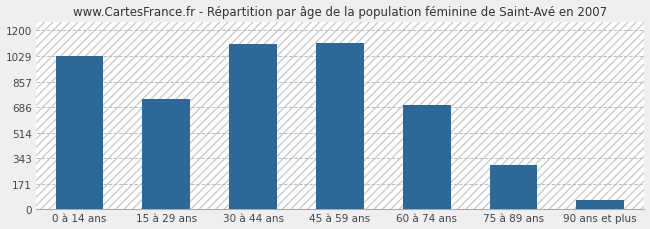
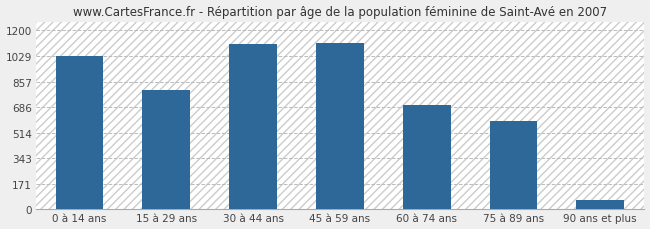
15 à 29 ans: 740 -> 800
75 à 89 ans: 300 -> 590
